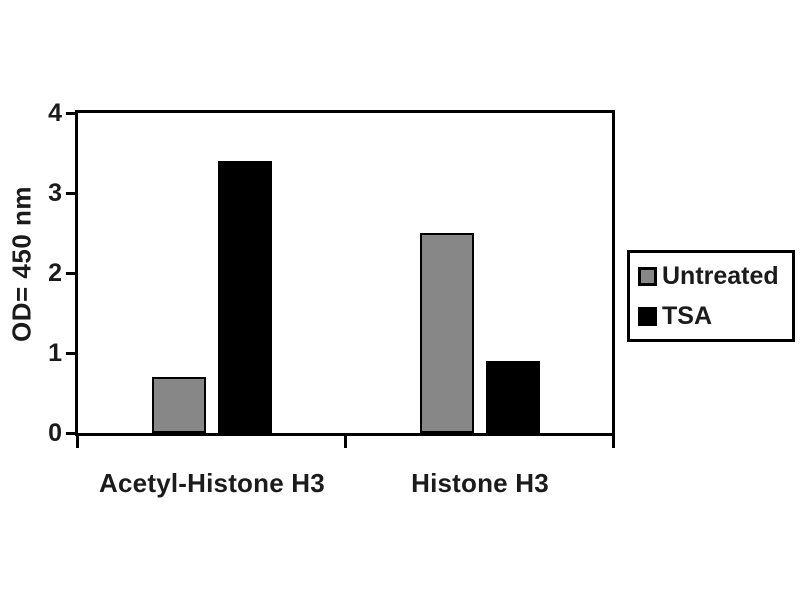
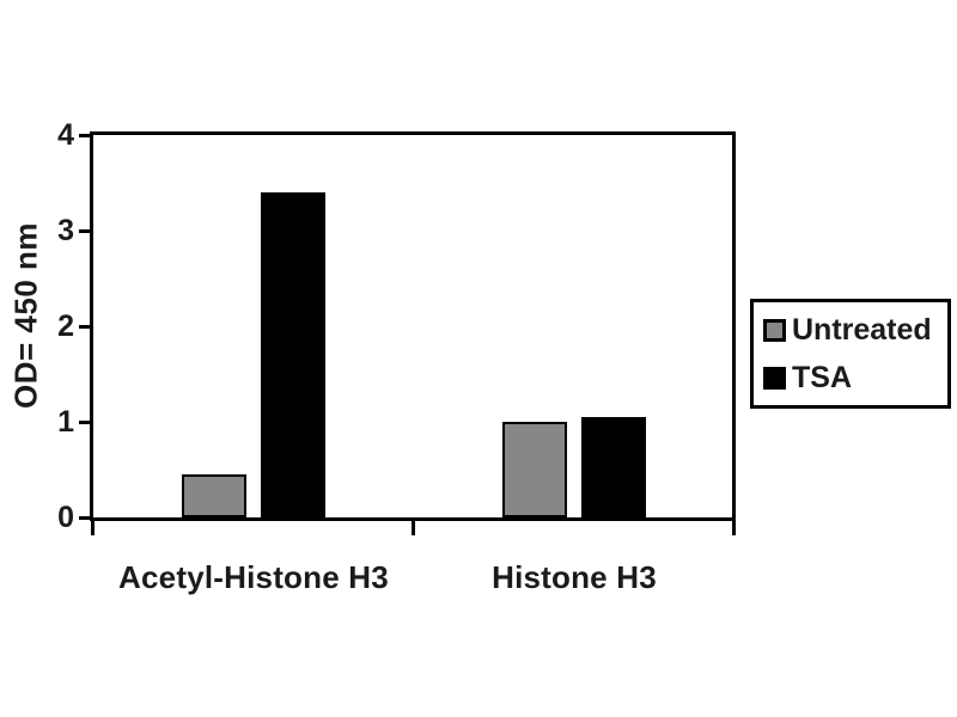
Untreated/Acetyl-Histone H3: 0.7 -> 0.5
Untreated/Histone H3: 2.5 -> 1.0
TSA/Histone H3: 0.9 -> 1.1
